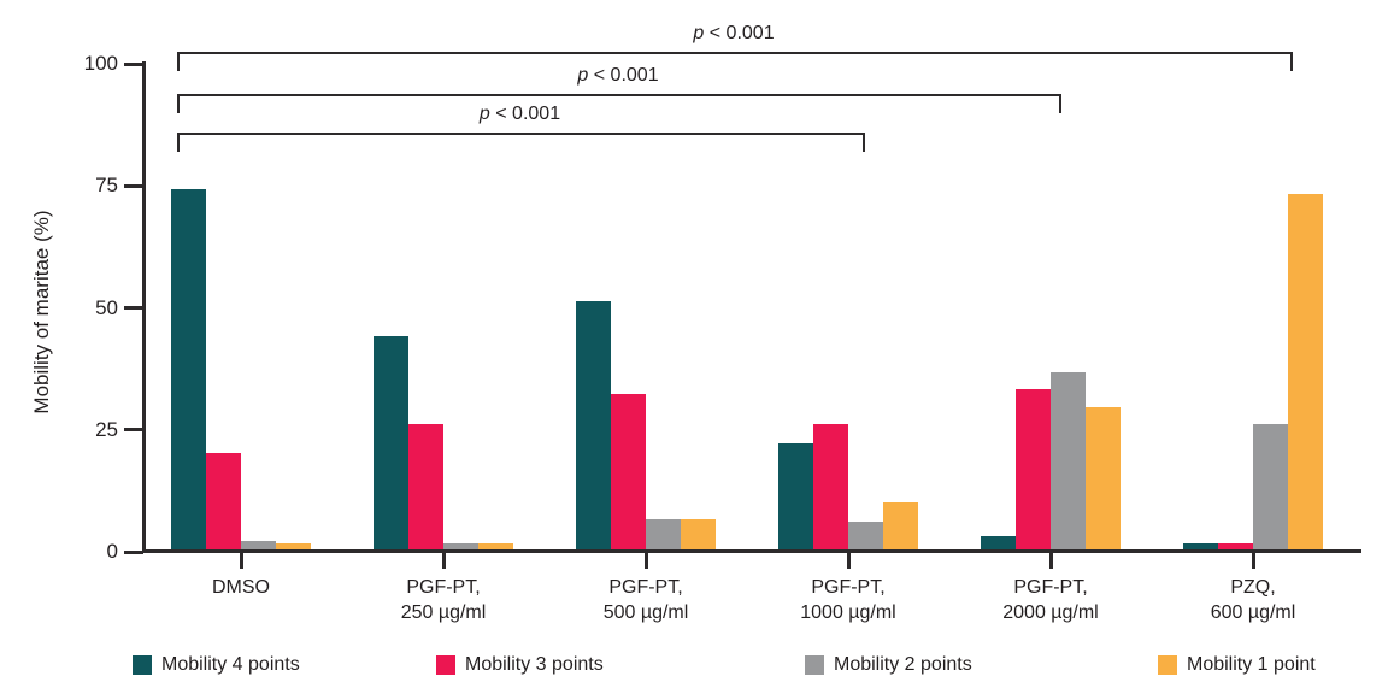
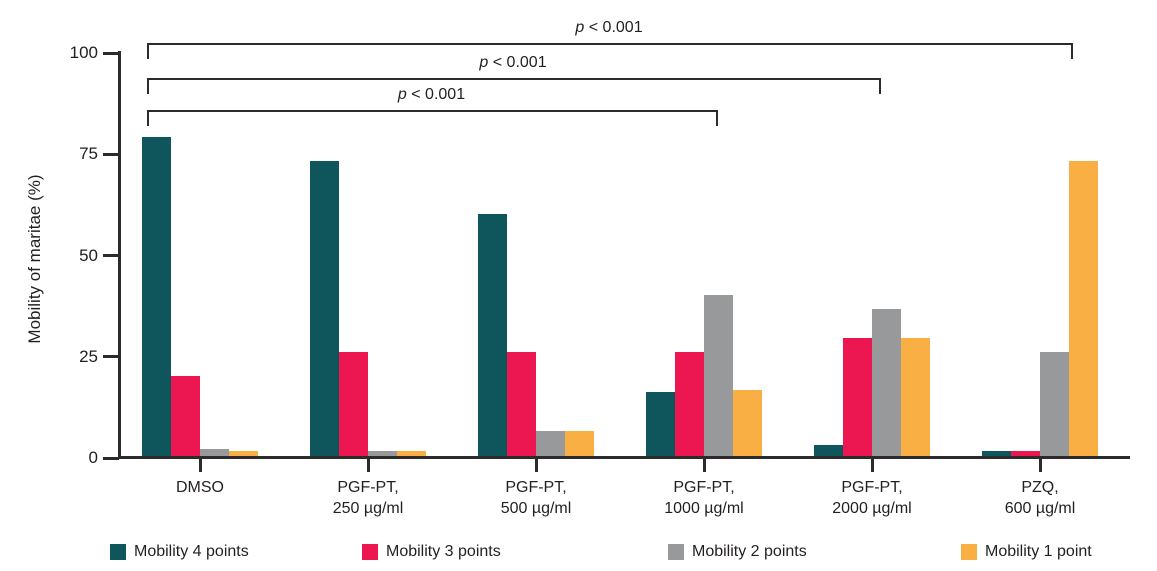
Mobility 4 points/DMSO: 74 -> 79
Mobility 4 points/PGF-PT, 250 µg/ml: 44 -> 73
Mobility 4 points/PGF-PT, 500 µg/ml: 51 -> 60
Mobility 3 points/PGF-PT, 500 µg/ml: 32 -> 26
Mobility 4 points/PGF-PT, 1000 µg/ml: 22 -> 16
Mobility 2 points/PGF-PT, 1000 µg/ml: 6 -> 40
Mobility 1 point/PGF-PT, 1000 µg/ml: 10 -> 16
Mobility 3 points/PGF-PT, 2000 µg/ml: 33 -> 30
